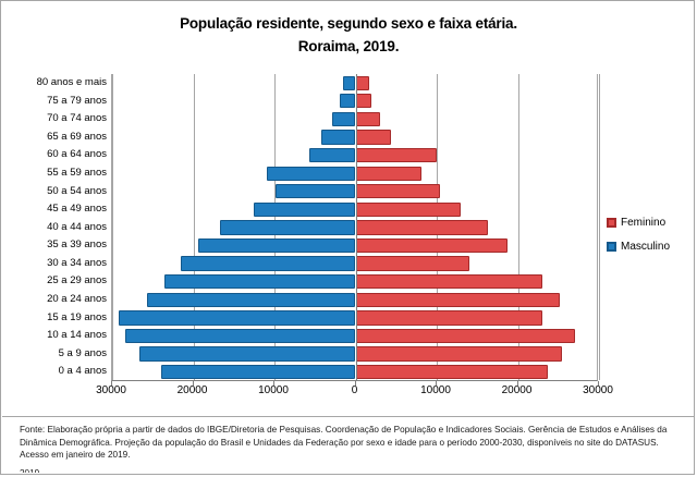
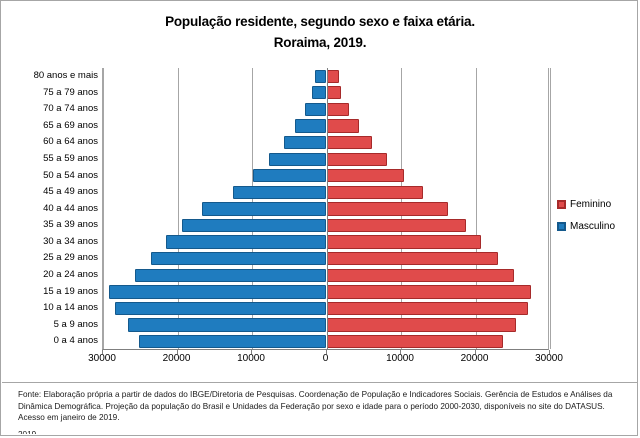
Feminino/60 a 64 anos: 10000 -> 6000
Masculino/55 a 59 anos: 11000 -> 8000
Feminino/30 a 34 anos: 14000 -> 21000
Feminino/15 a 19 anos: 23000 -> 27000
Masculino/0 a 4 anos: 24000 -> 25000
